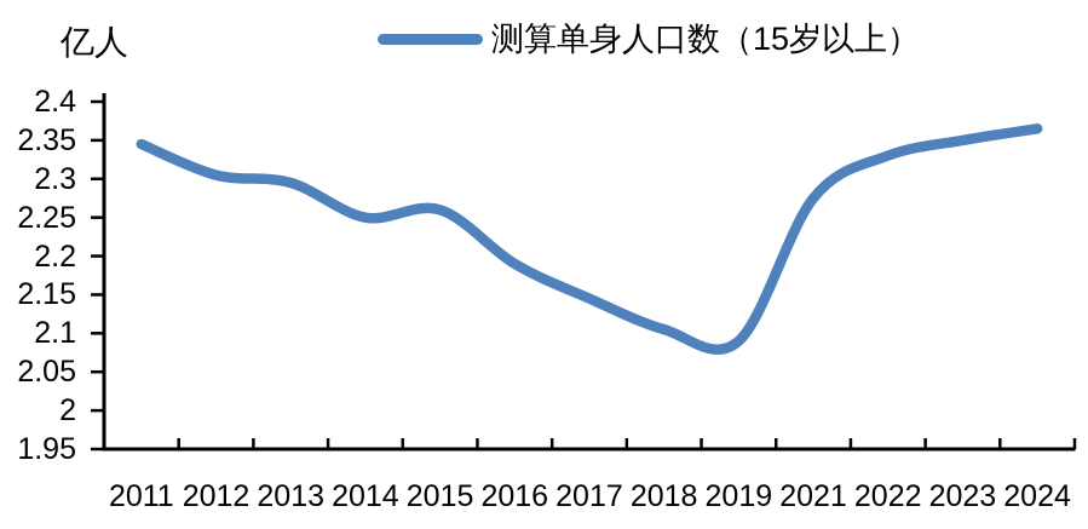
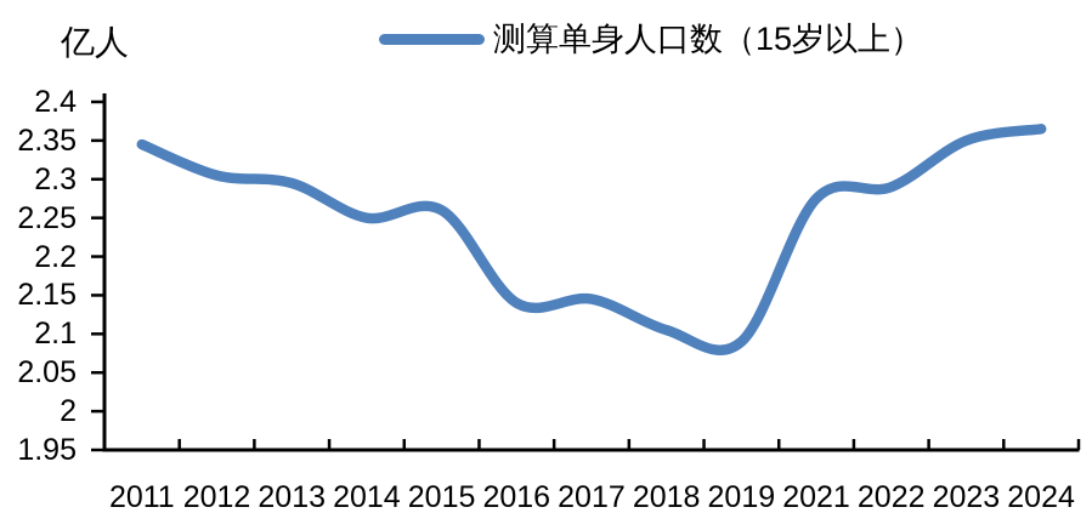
2016: 2.19 -> 2.14
2022: 2.33 -> 2.29
